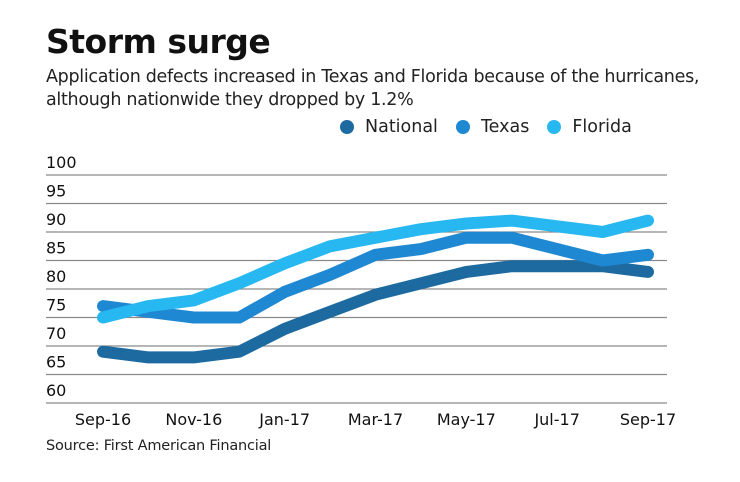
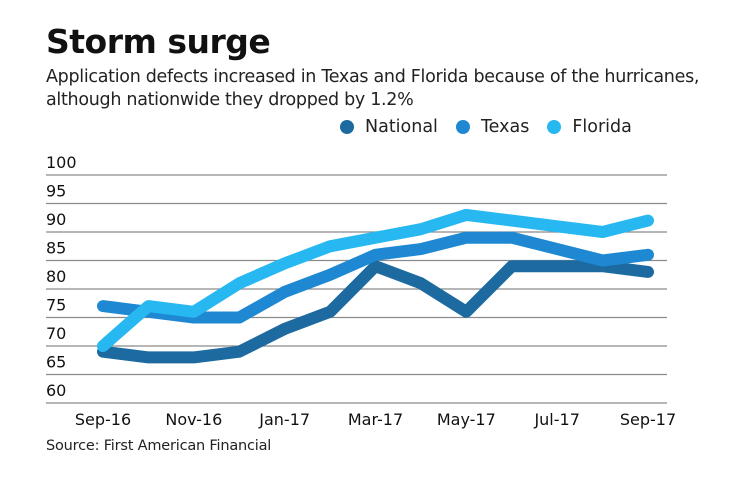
Florida/Sep-16: 75 -> 70
Florida/Nov-16: 78 -> 76
National/Mar-17: 79 -> 84
National/May-17: 83 -> 76
Florida/May-17: 92 -> 93
